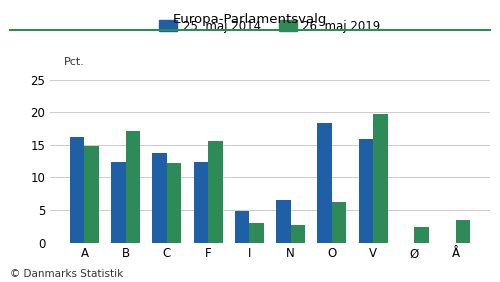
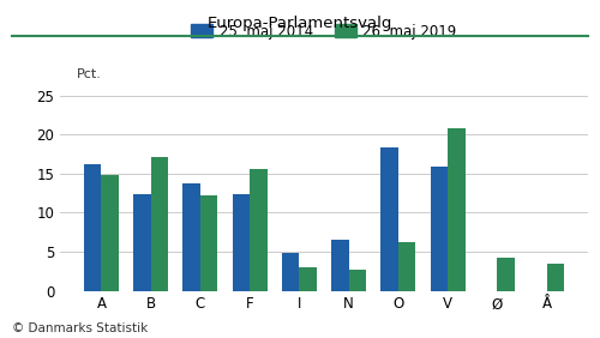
26. maj 2019/V: 19.8 -> 20.8
26. maj 2019/Ø: 2.4 -> 4.3
